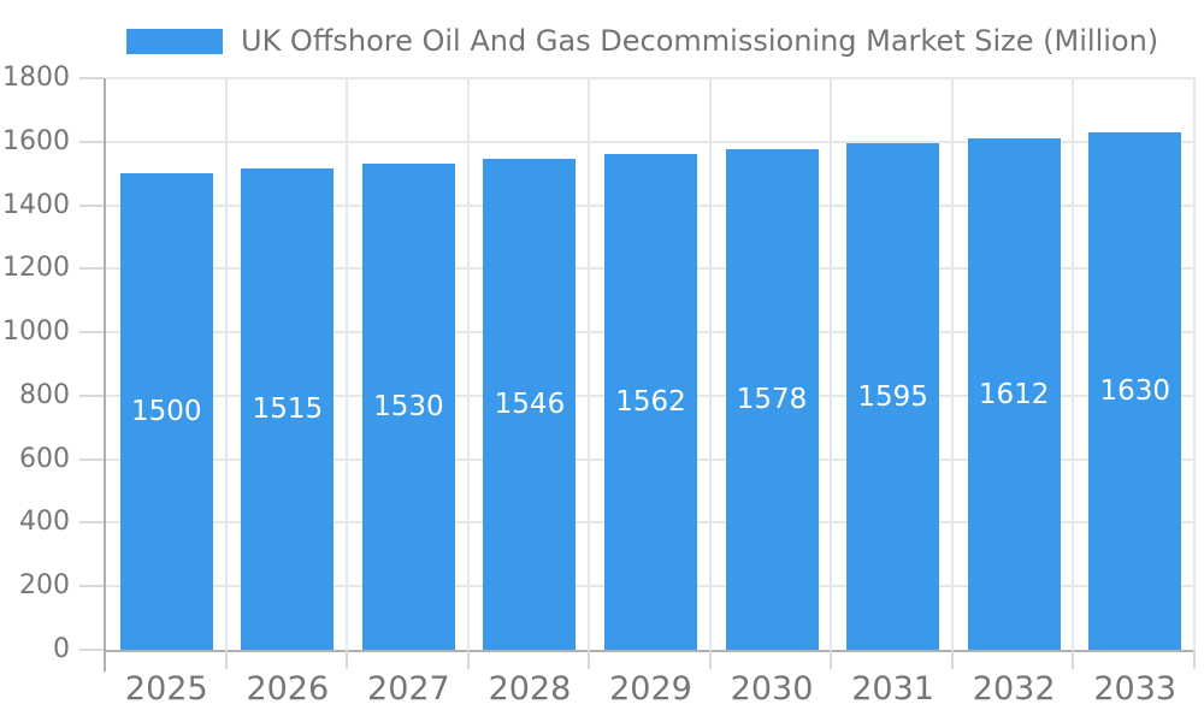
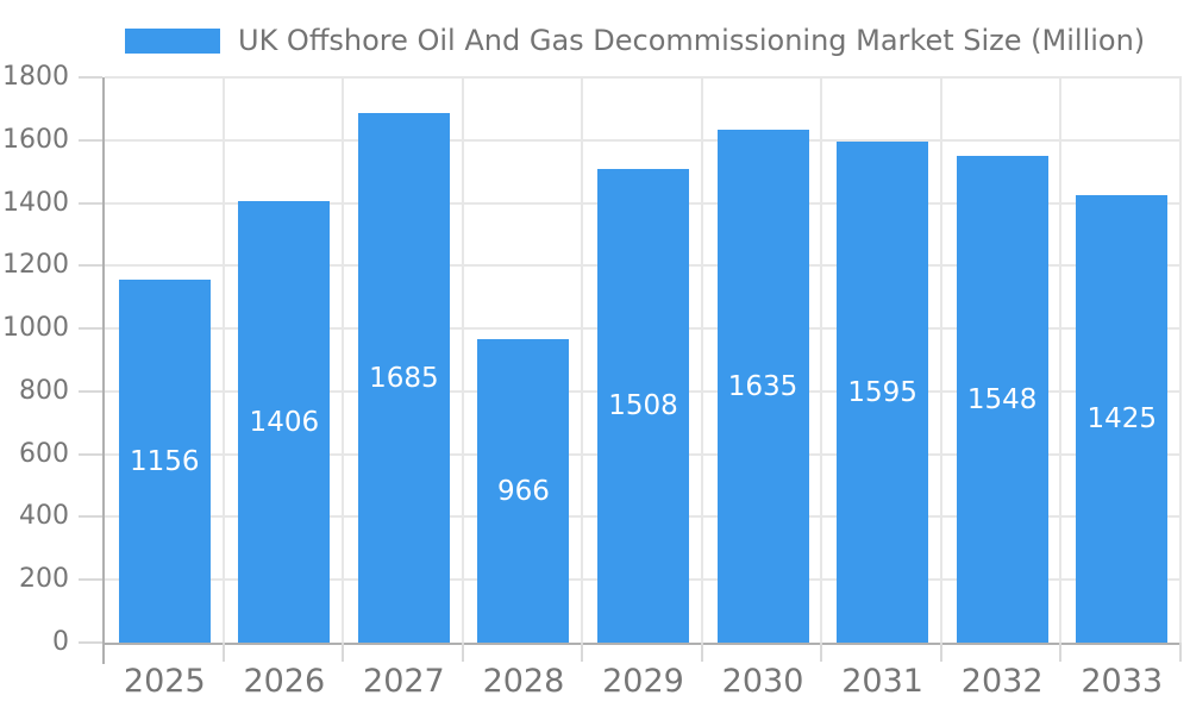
2025: 1500 -> 1156
2026: 1515 -> 1406
2027: 1530 -> 1685
2028: 1546 -> 966
2029: 1562 -> 1508
2030: 1578 -> 1635
2032: 1612 -> 1548
2033: 1630 -> 1425
